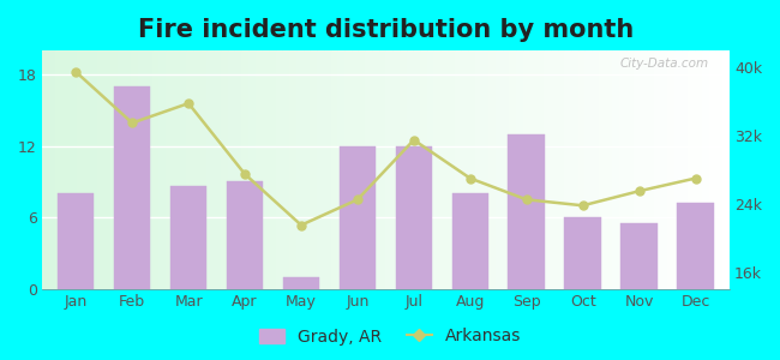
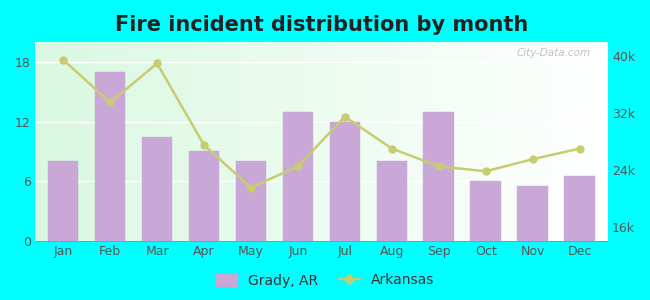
Grady, AR/Mar: 8.6 -> 10.5
Arkansas/Mar: 35.8k -> 39.0k
Grady, AR/May: 1.0 -> 8.0
Grady, AR/Jun: 12.0 -> 13.0
Grady, AR/Dec: 7.2 -> 6.5
